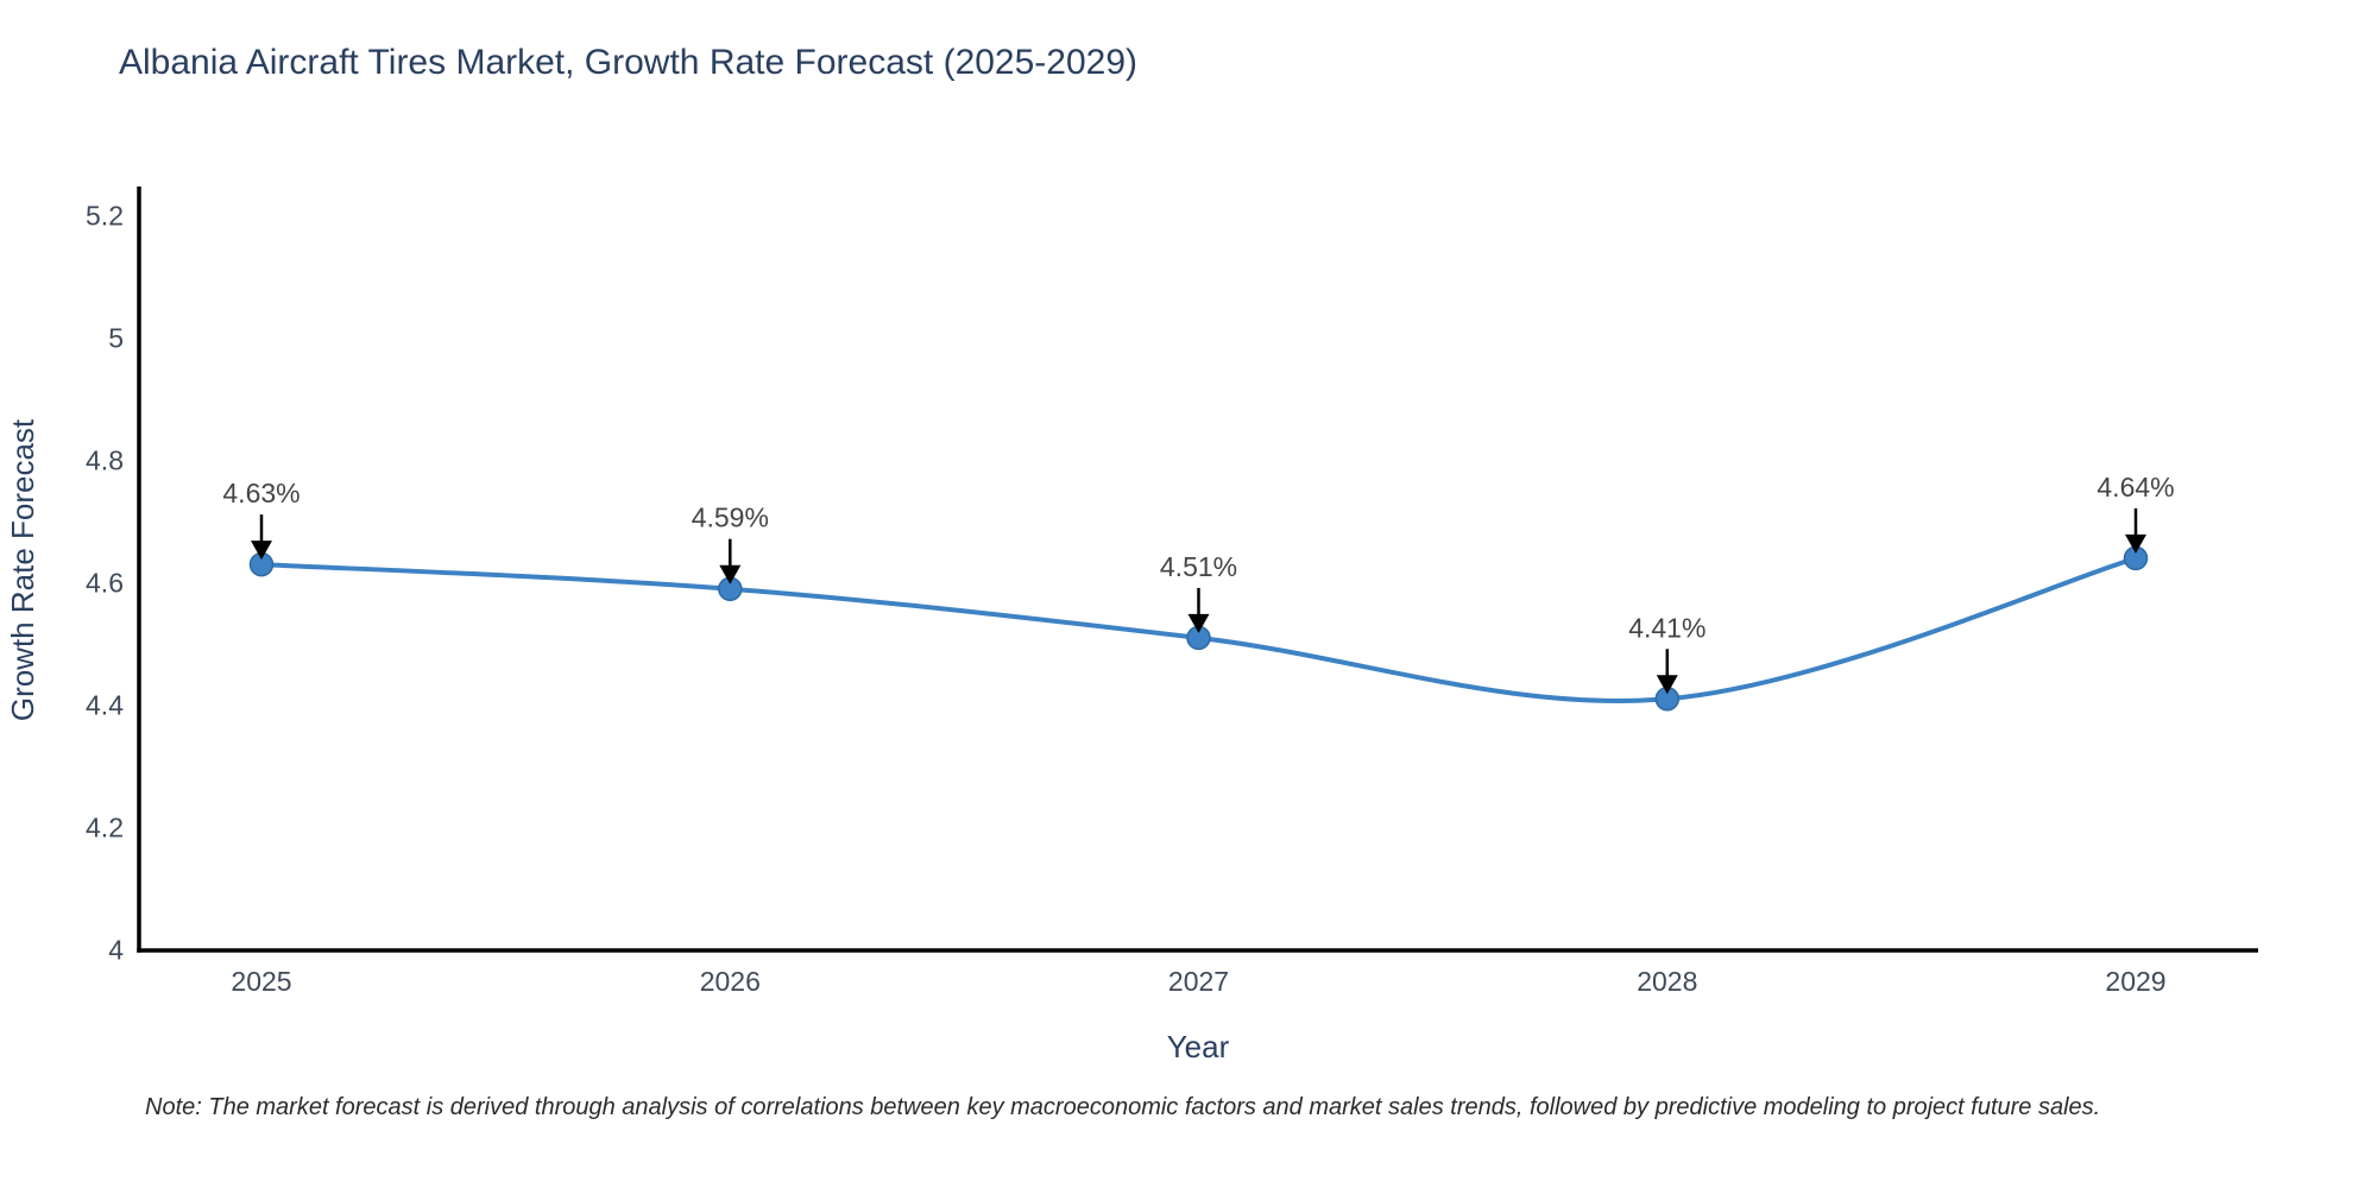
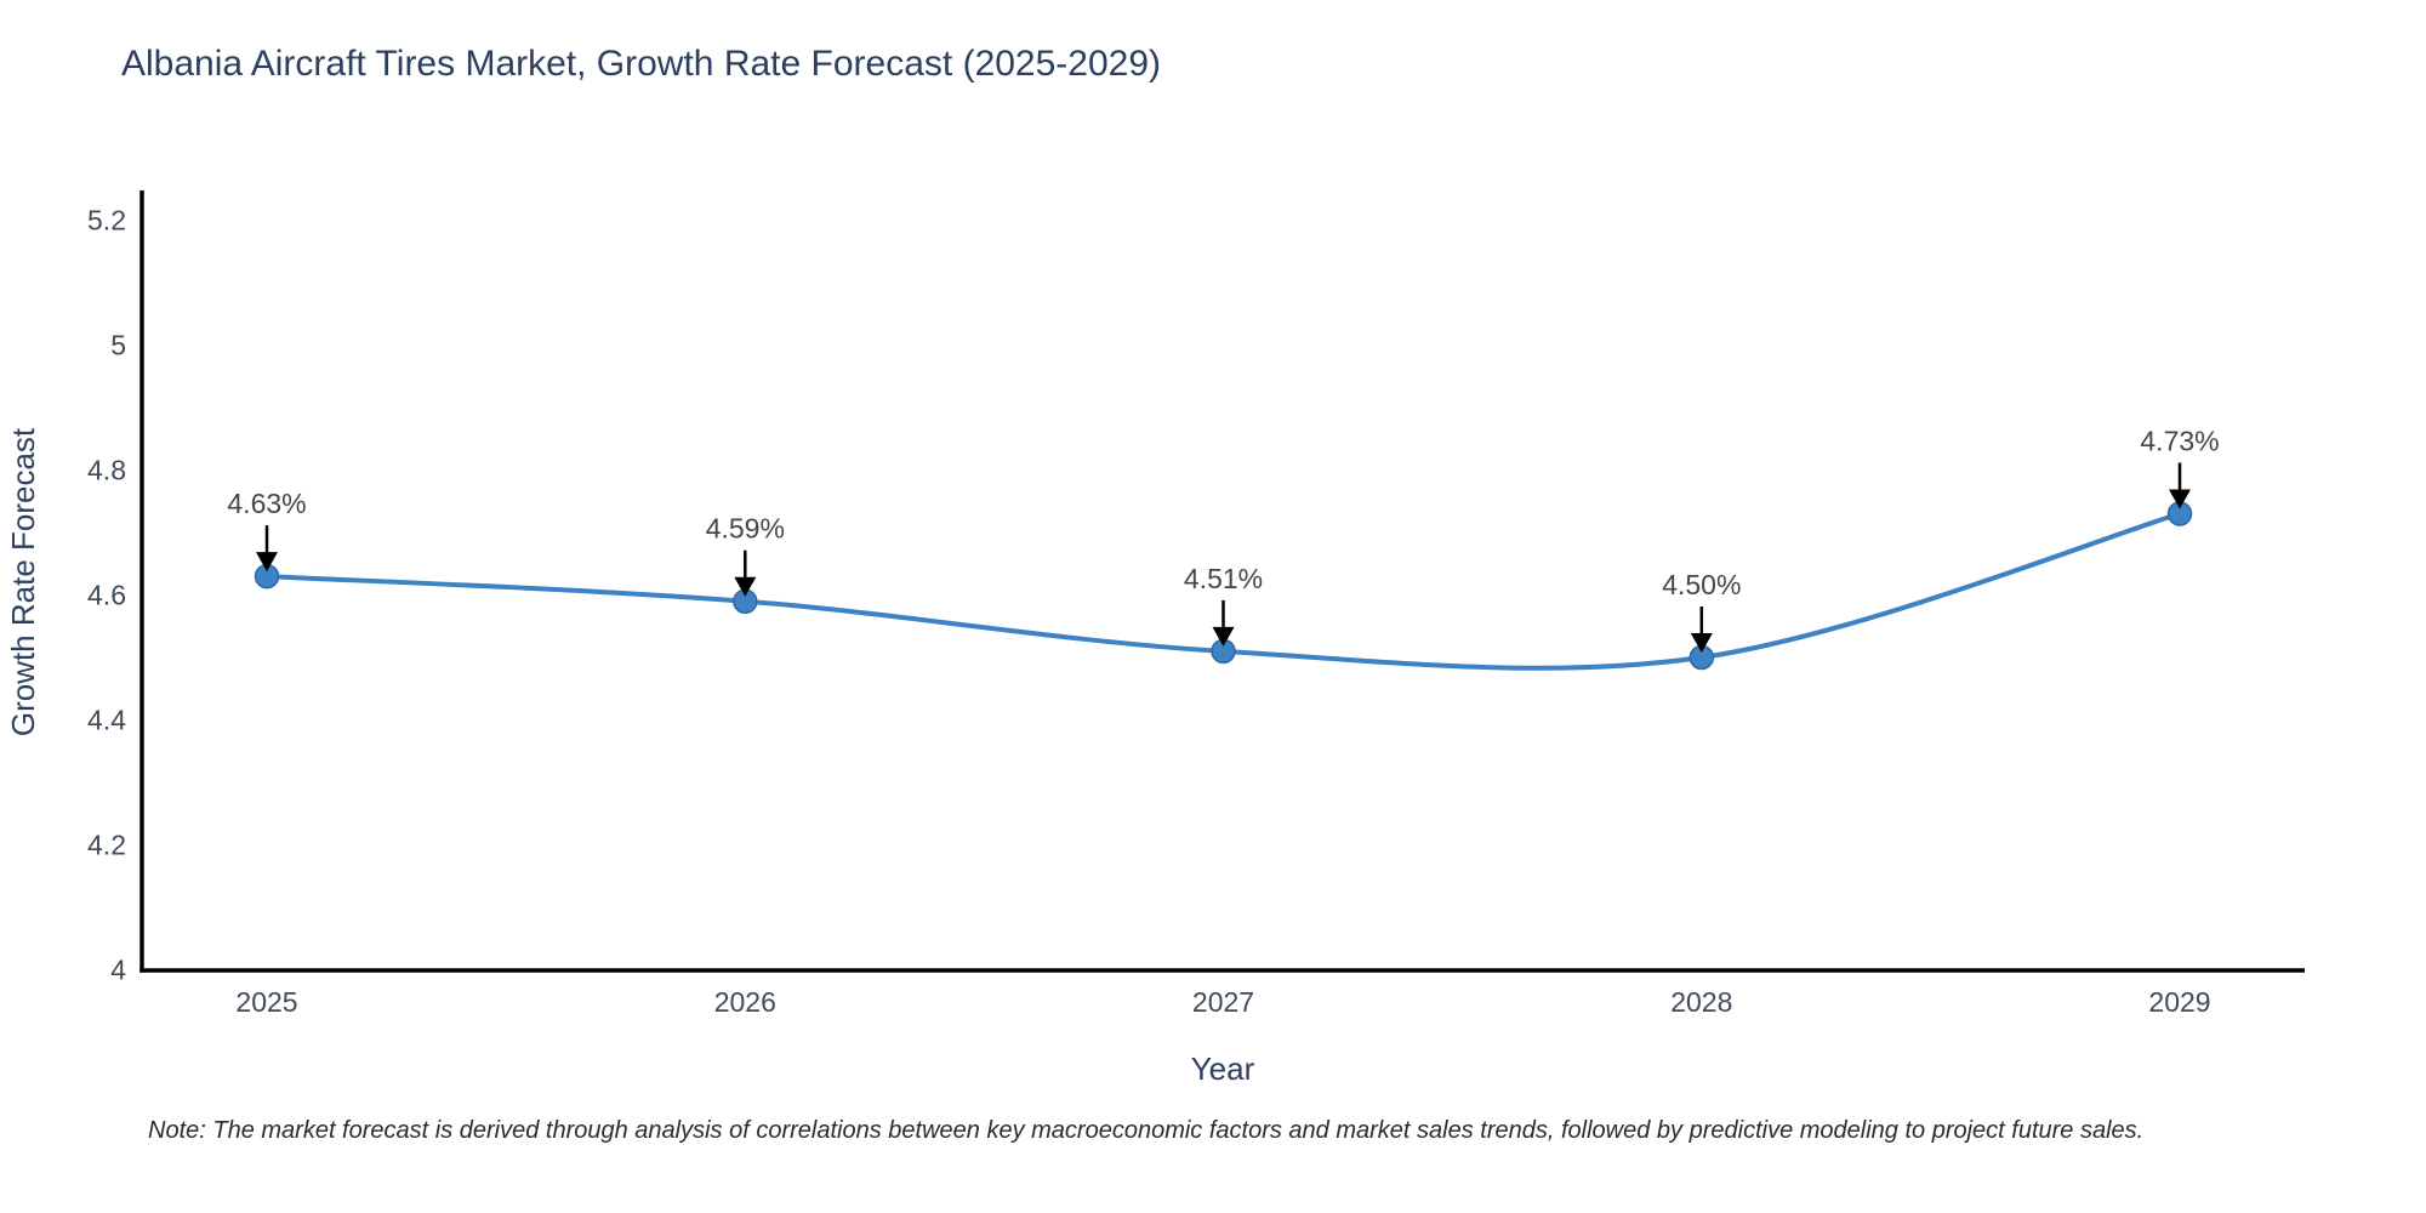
2028: 4.41% -> 4.50%
2029: 4.64% -> 4.73%
